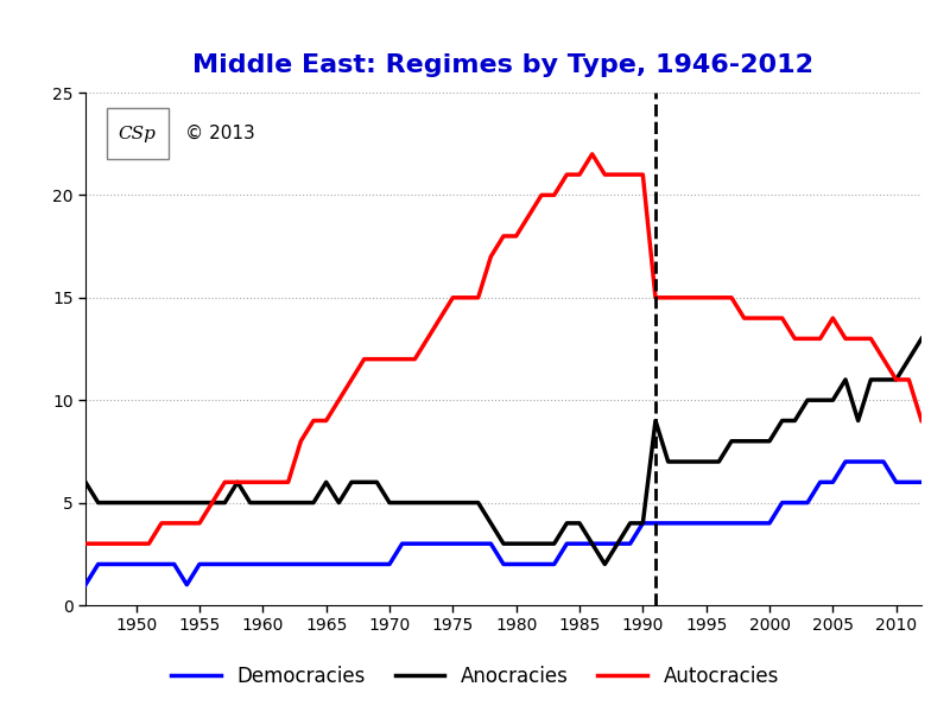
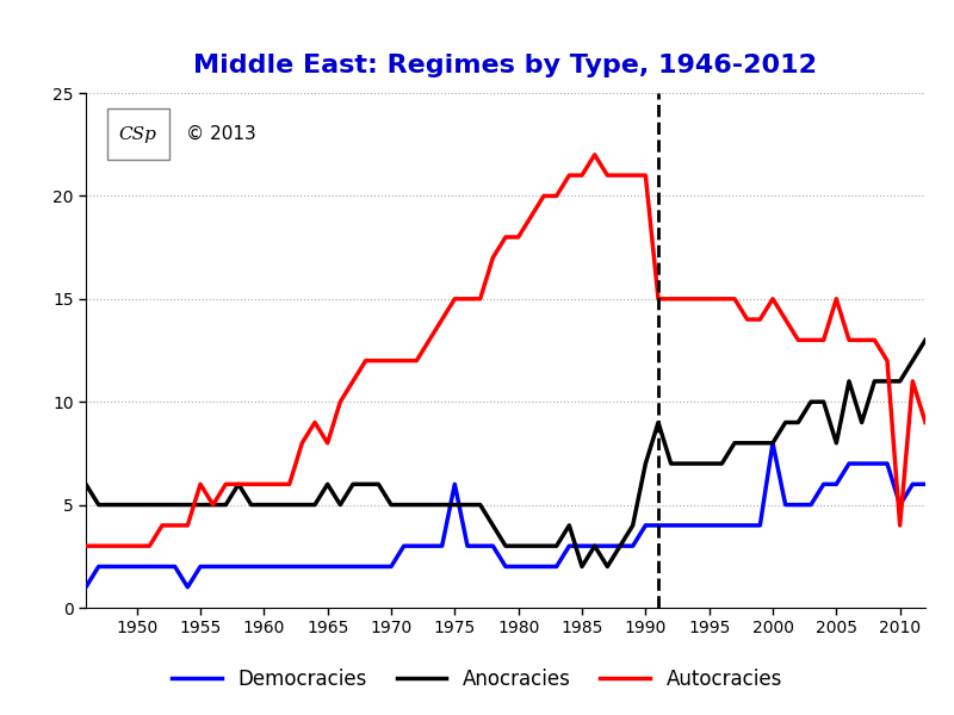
Autocracies/1955: 4 -> 6
Autocracies/1965: 9 -> 8
Democracies/1975: 3 -> 6
Anocracies/1985: 4 -> 2
Anocracies/1990: 4 -> 7
Democracies/2000: 4 -> 8
Autocracies/2000: 14 -> 15
Anocracies/2005: 10 -> 8
Autocracies/2005: 14 -> 15
Democracies/2010: 6 -> 5
Autocracies/2010: 11 -> 4
